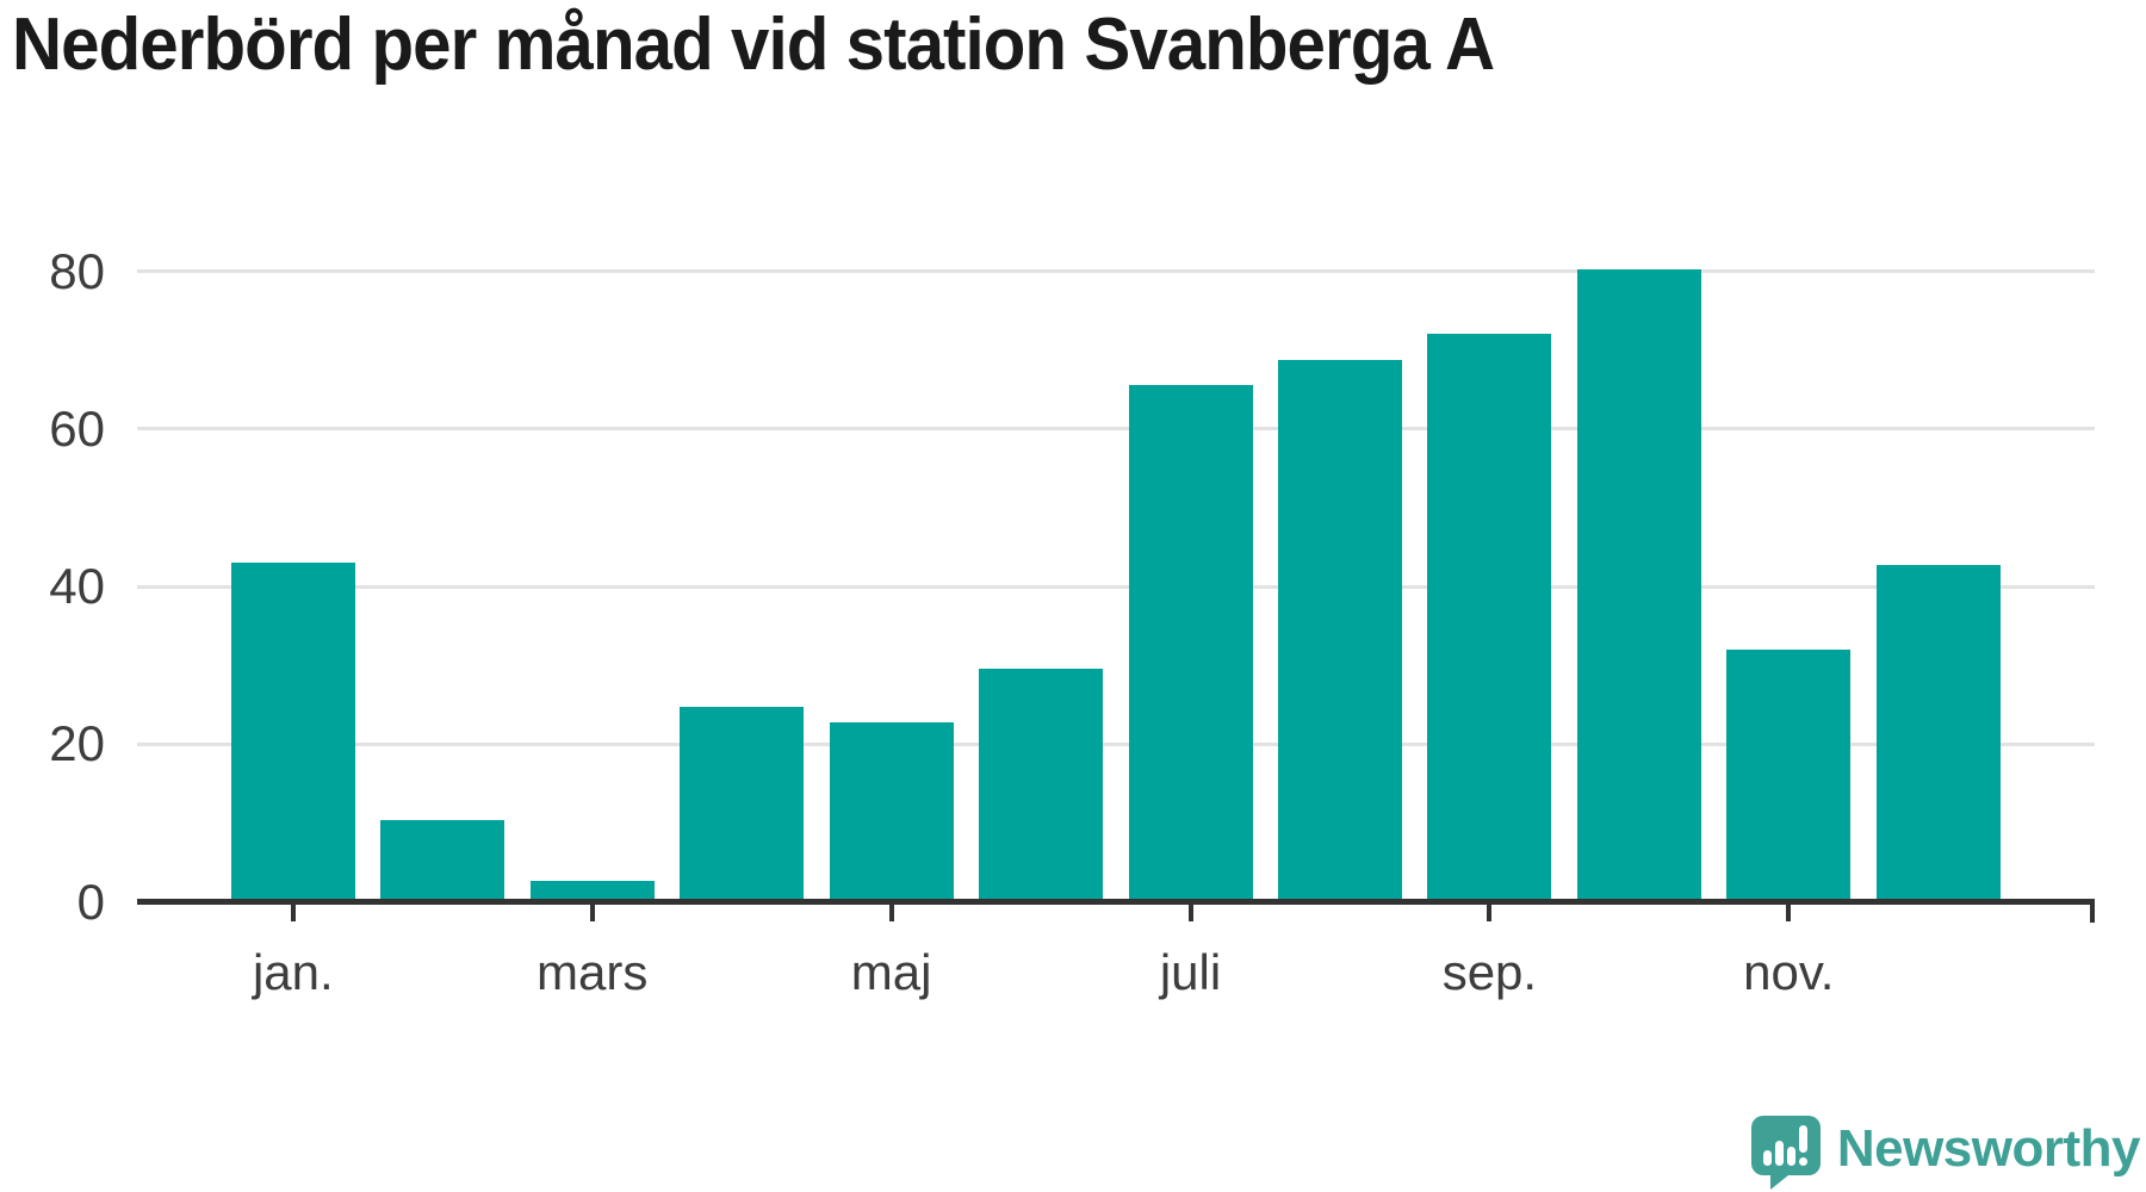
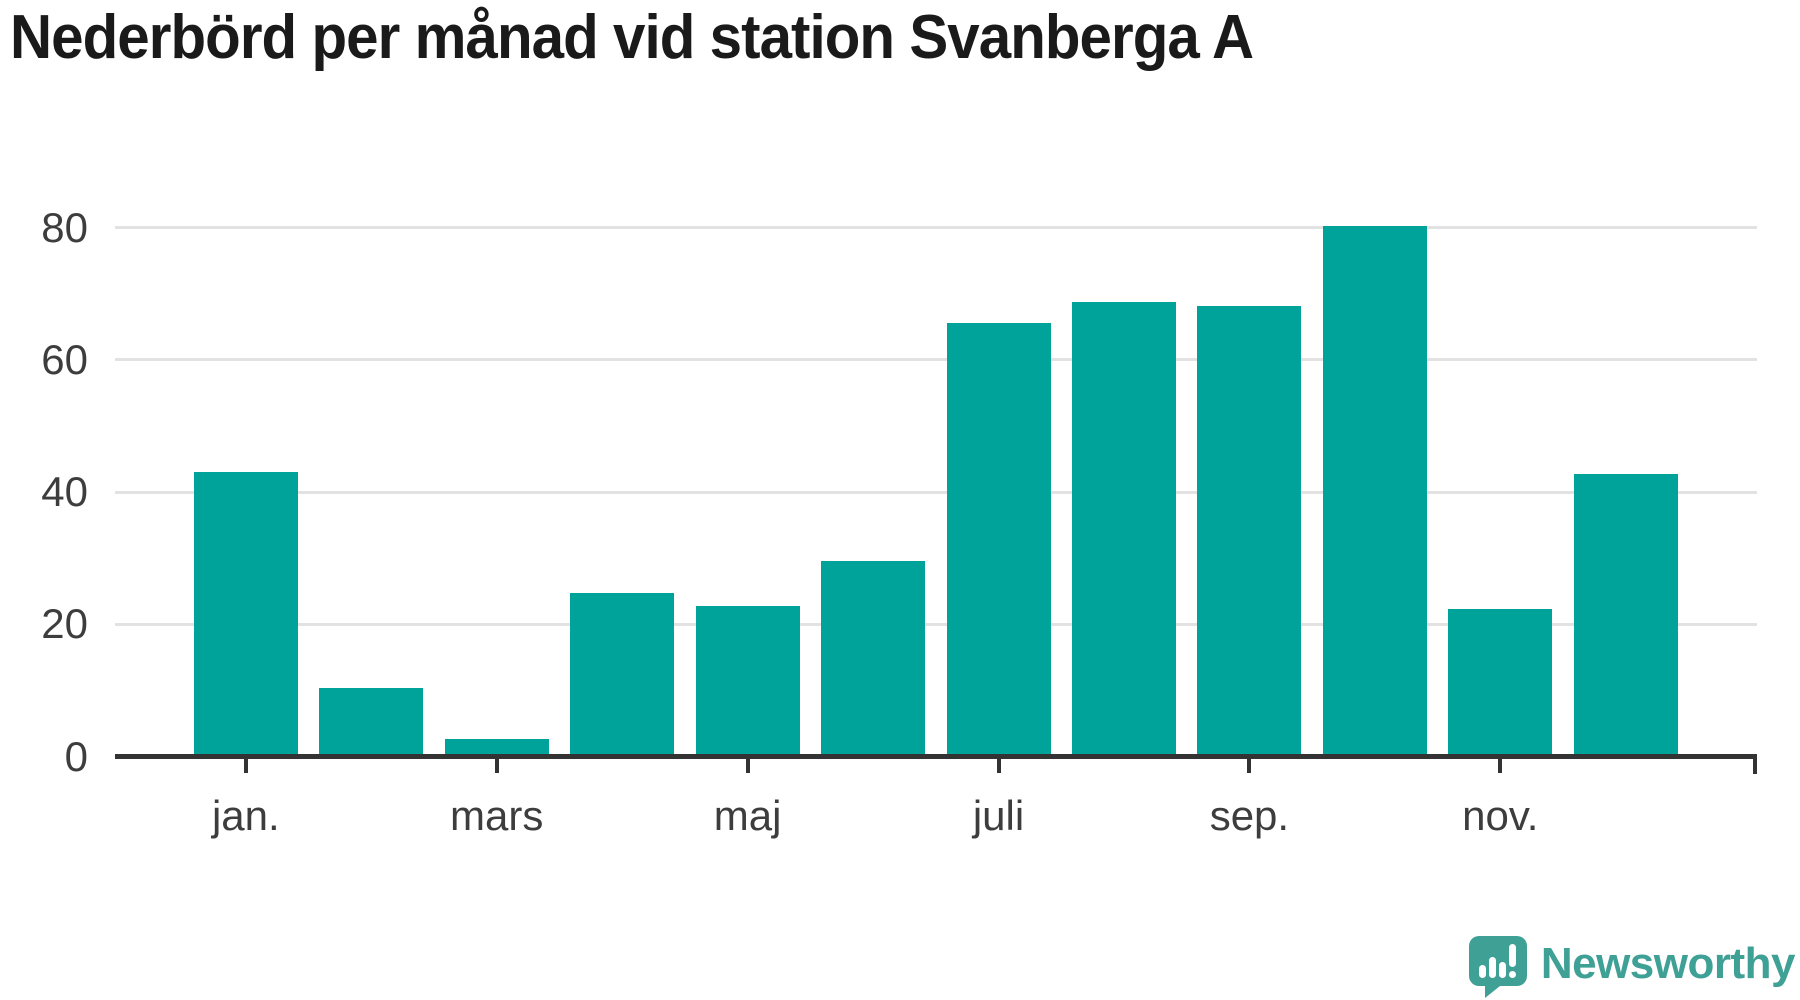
sep.: 72 -> 68
nov.: 32 -> 22
